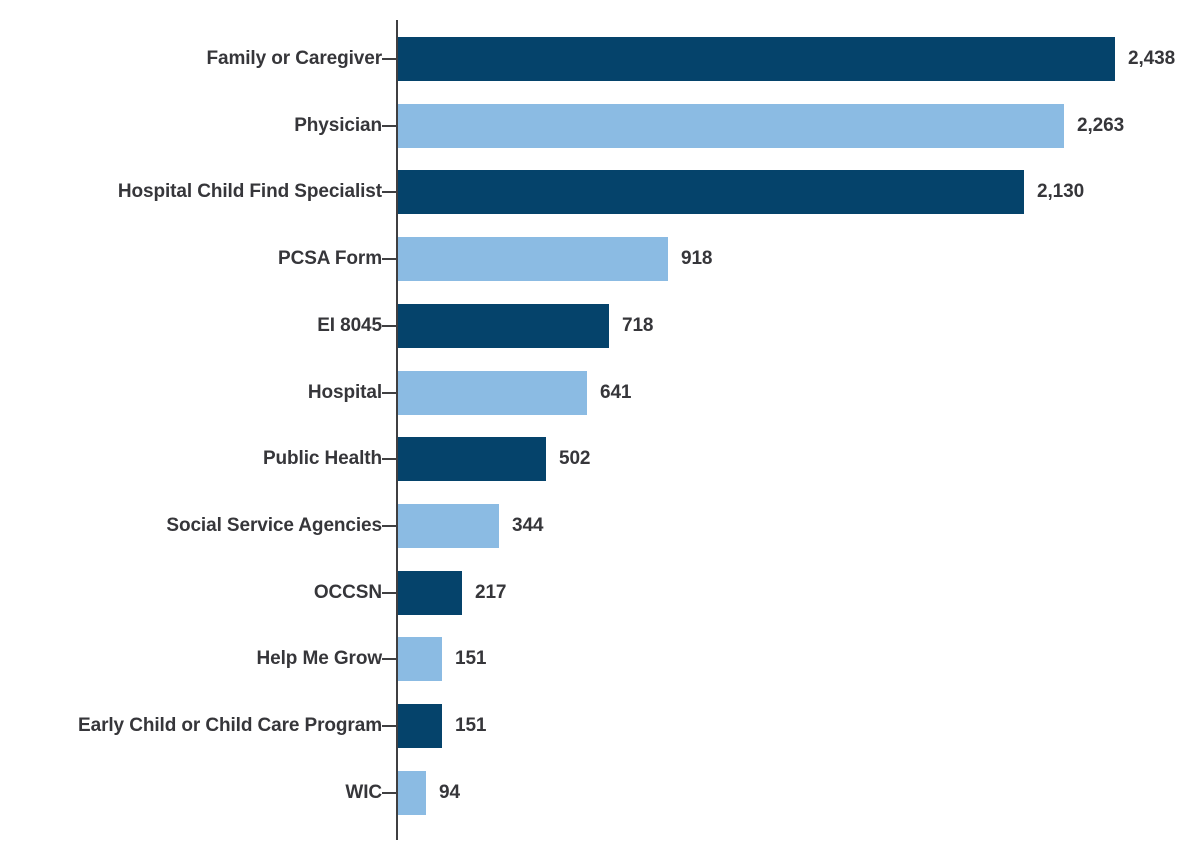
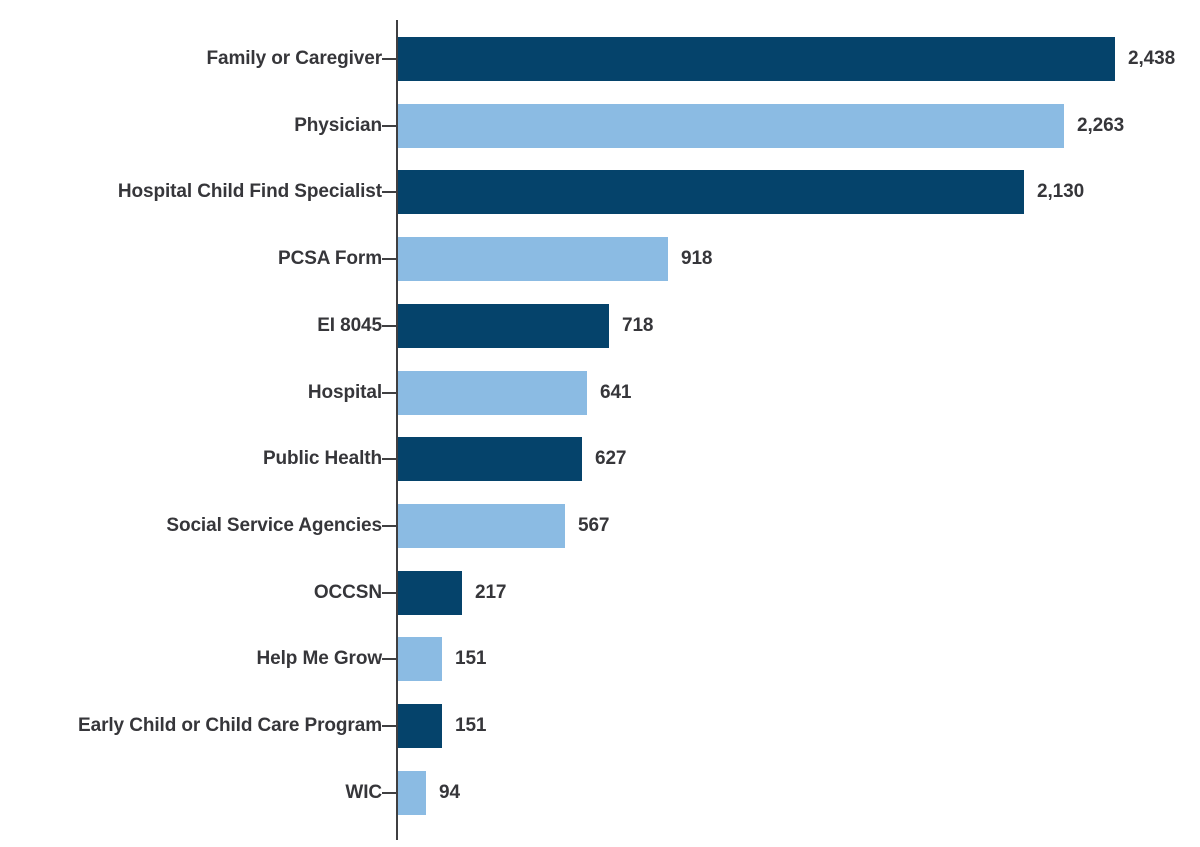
Public Health: 502 -> 627
Social Service Agencies: 344 -> 567
